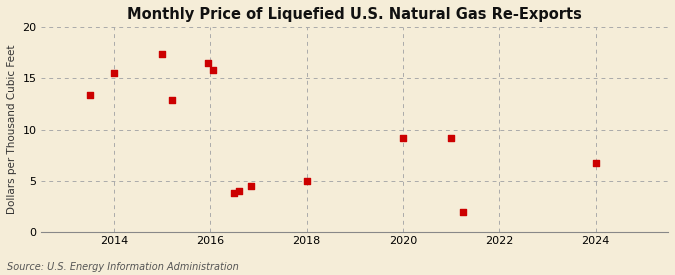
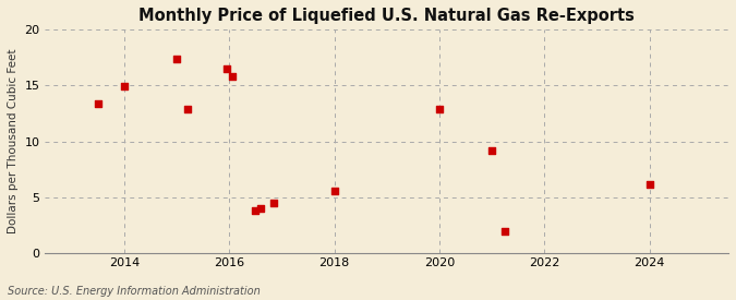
2014: 15.5 -> 14.9
2018: 5.0 -> 5.6
2020: 9.2 -> 12.9
2024: 6.7 -> 6.1
